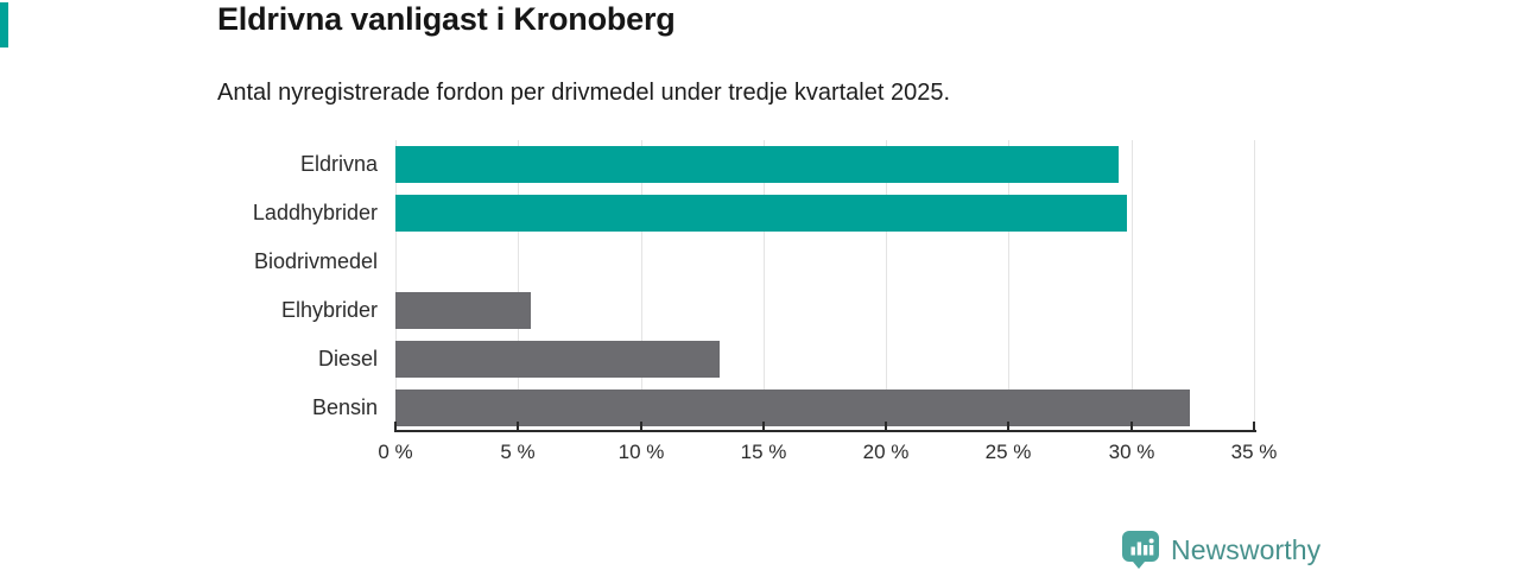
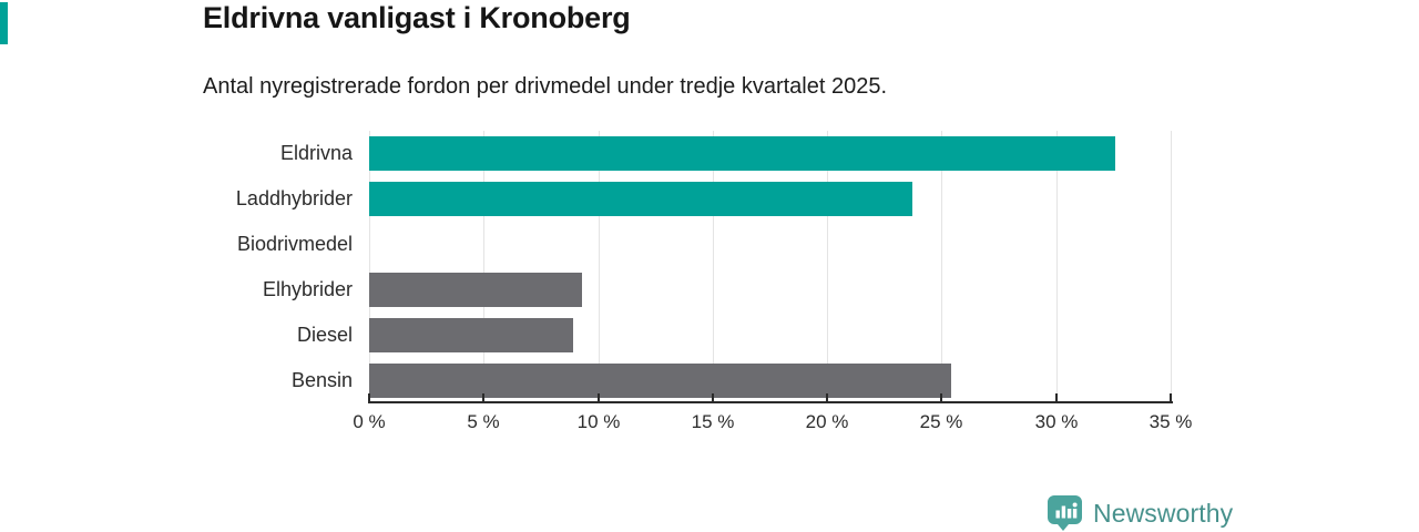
Eldrivna: 29.5% -> 32.6%
Laddhybrider: 29.8% -> 23.7%
Elhybrider: 5.5% -> 9.3%
Diesel: 13.2% -> 8.9%
Bensin: 32.4% -> 25.4%
